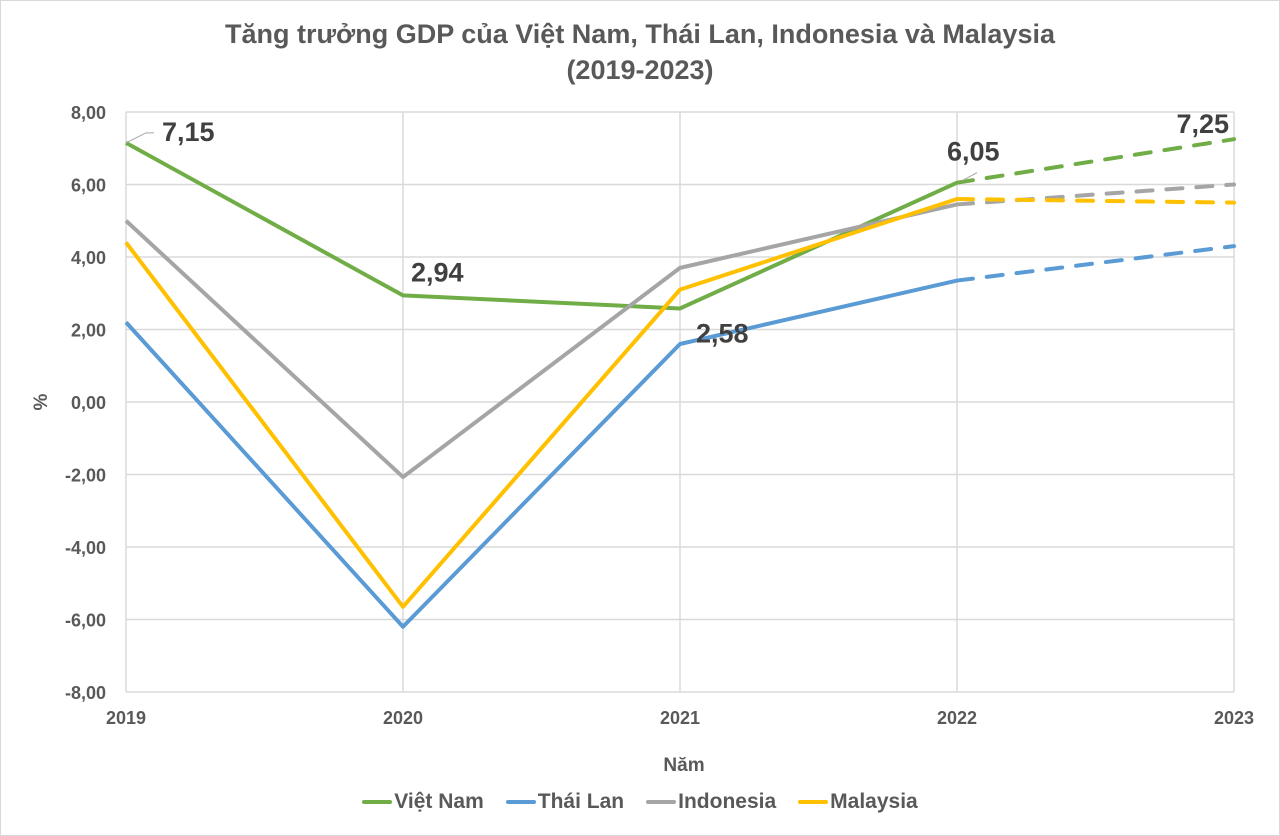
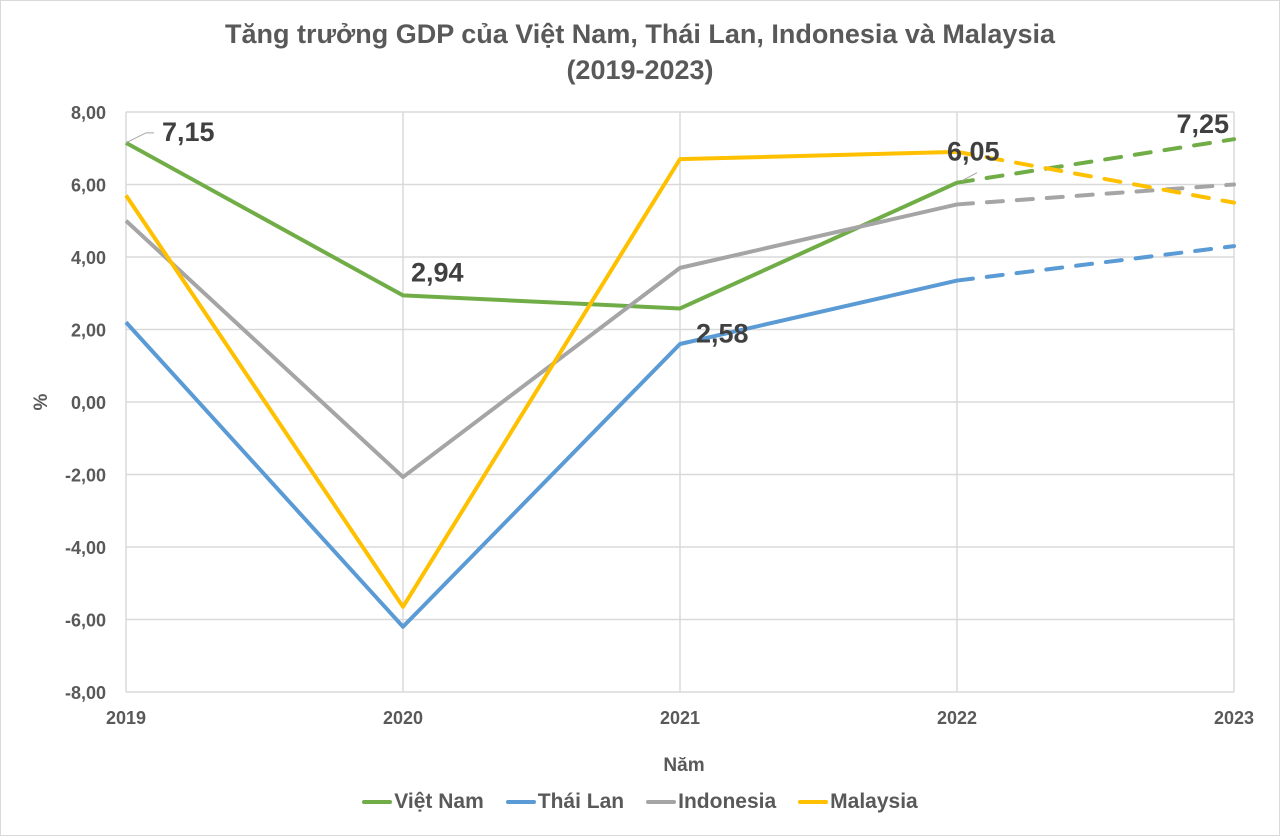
Malaysia/2019: 4,4 -> 5,7
Malaysia/2021: 3,1 -> 6,7
Malaysia/2022: 5,6 -> 6,9
